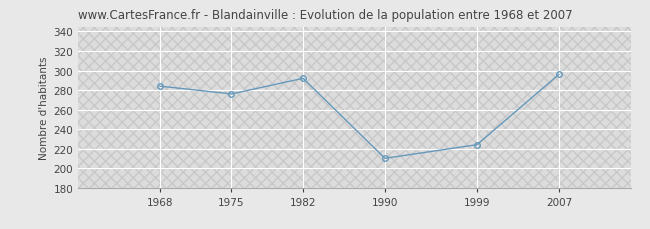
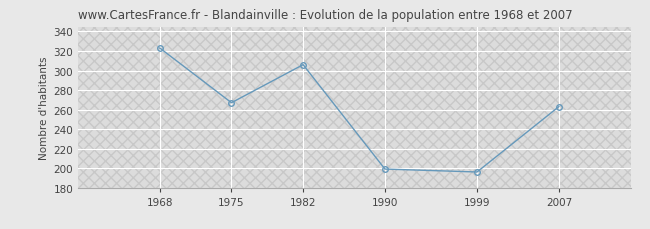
1968: 284 -> 323
1975: 276 -> 267
1982: 292 -> 306
1990: 210 -> 199
1999: 224 -> 196
2007: 296 -> 263
